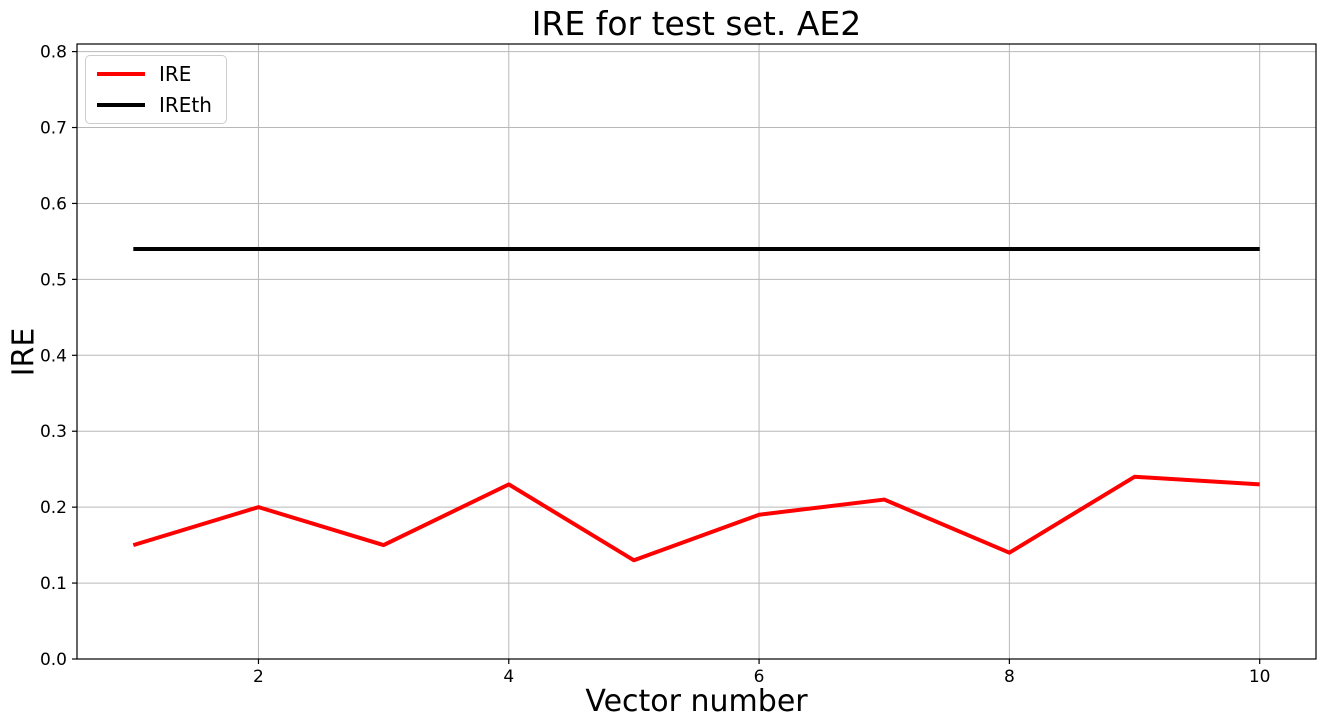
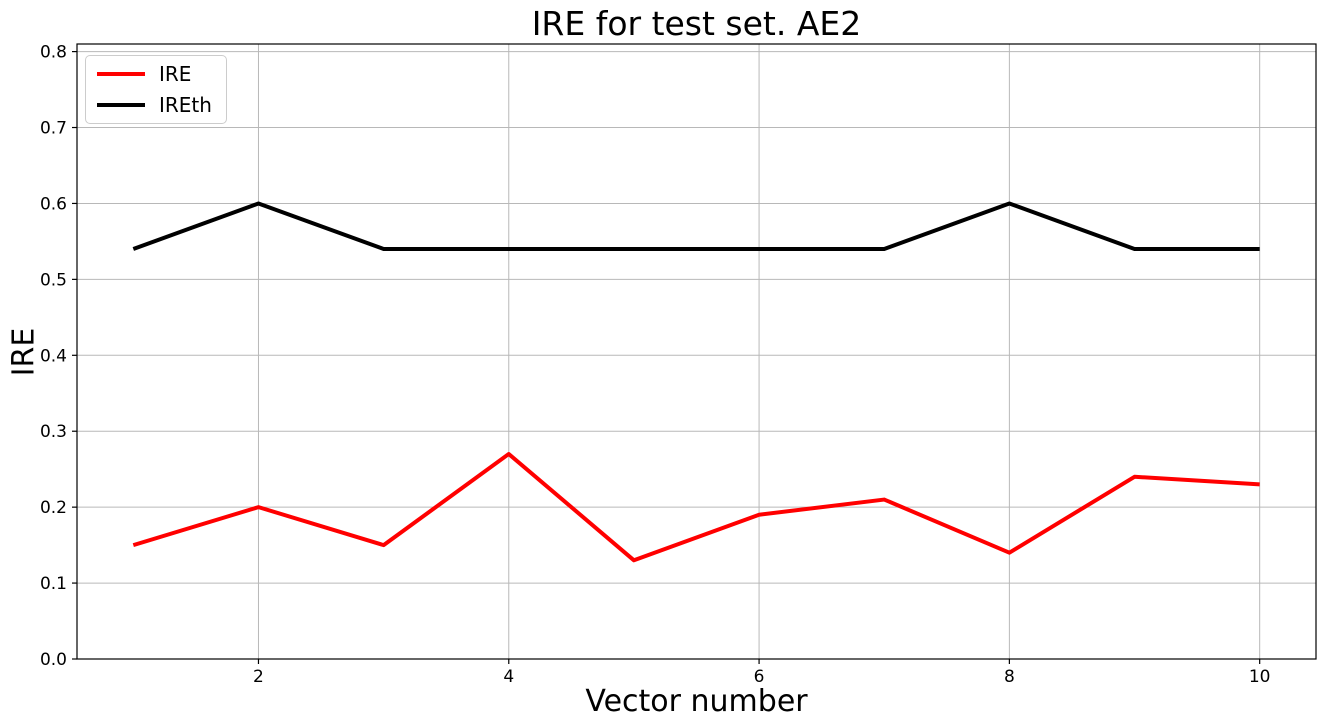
IREth/2: 0.54 -> 0.60
IRE/4: 0.23 -> 0.27
IREth/8: 0.54 -> 0.60
